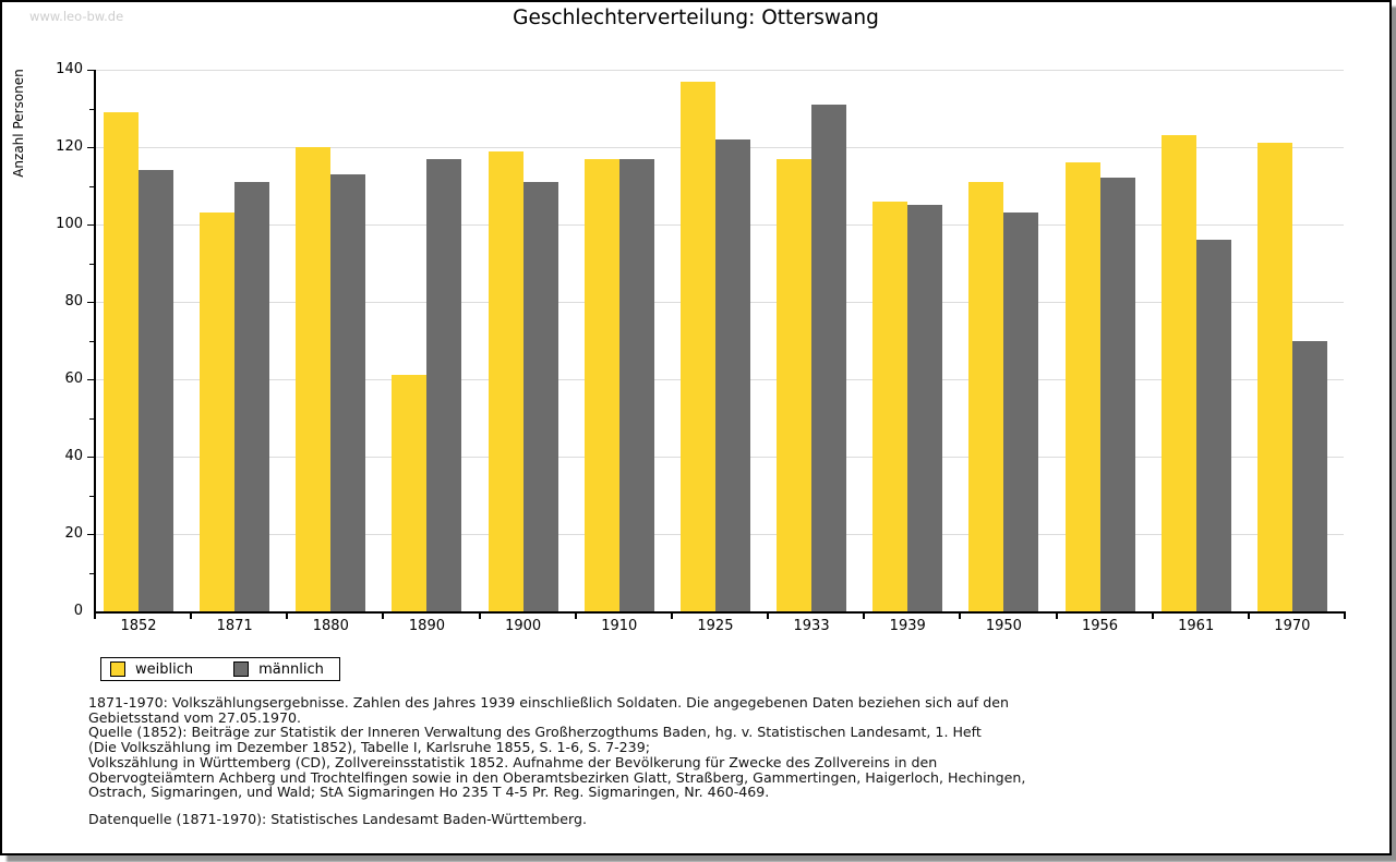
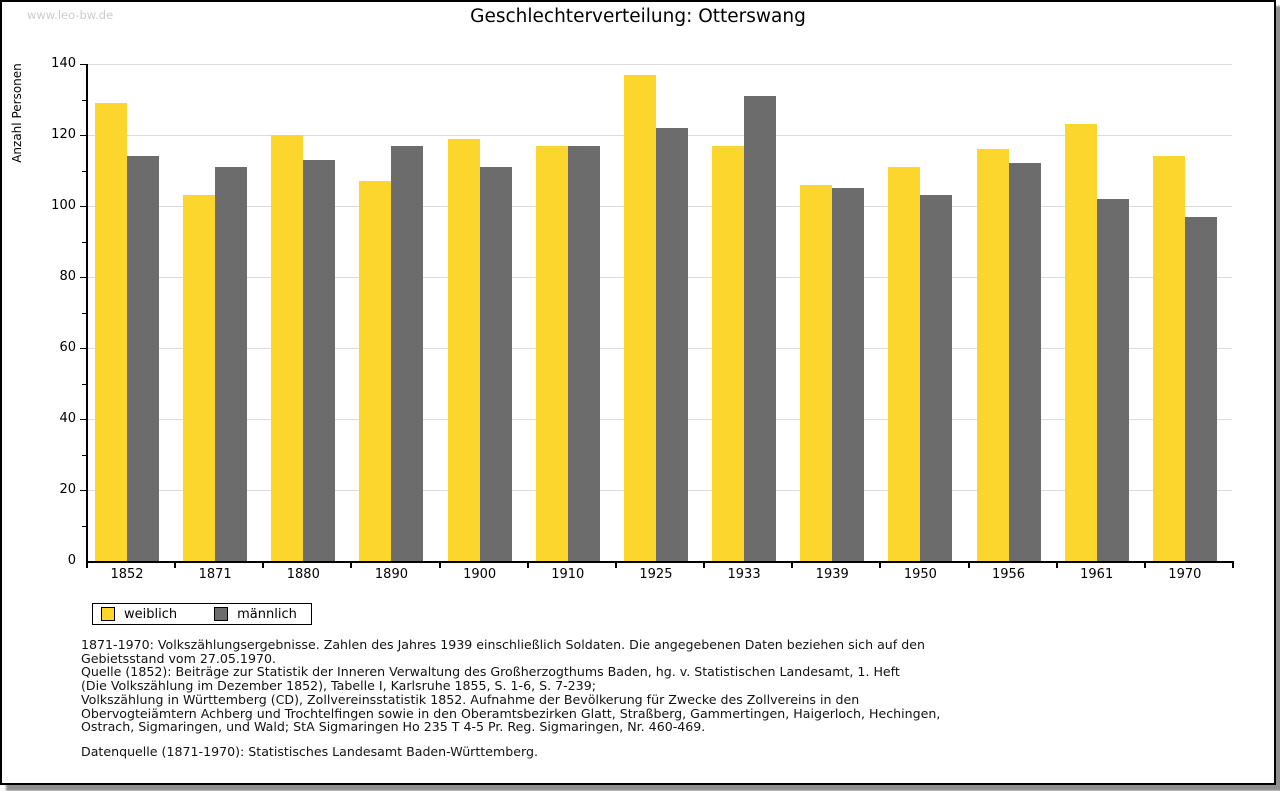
weiblich/1890: 61 -> 107
männlich/1961: 96 -> 102
weiblich/1970: 121 -> 114
männlich/1970: 70 -> 97
